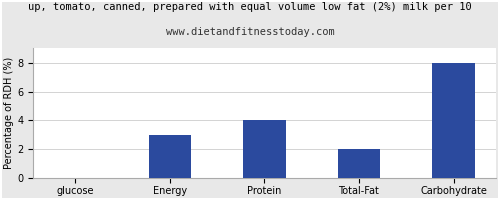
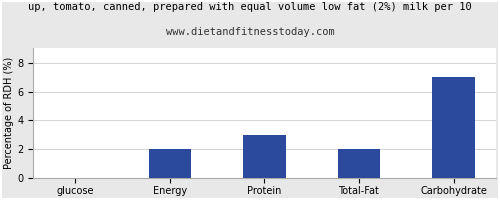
Energy: 3 -> 2
Protein: 4 -> 3
Carbohydrate: 8 -> 7
